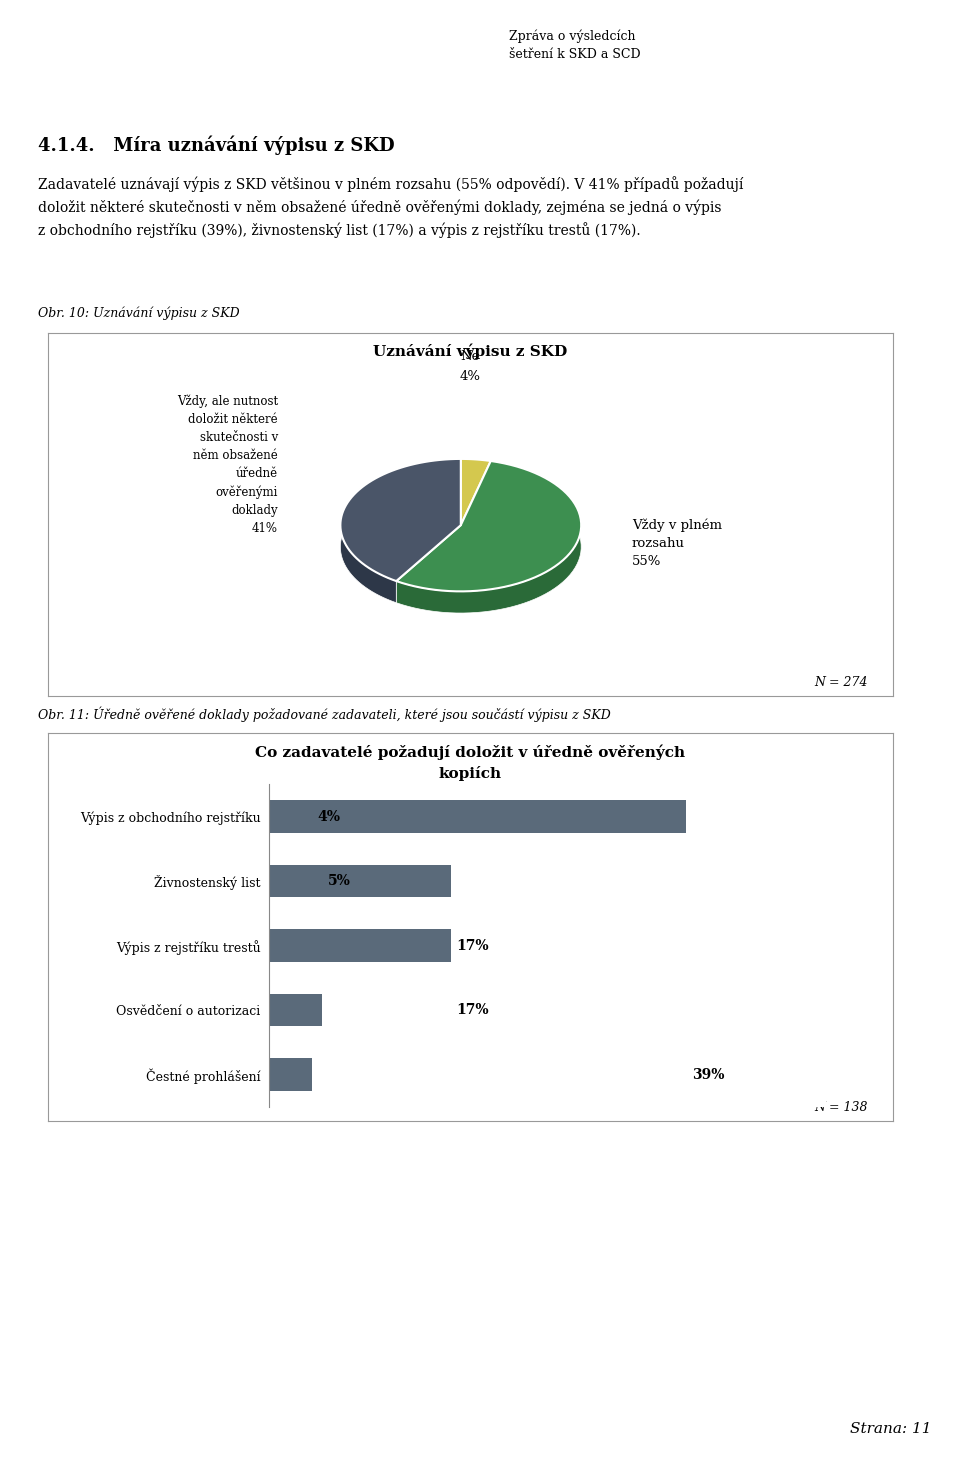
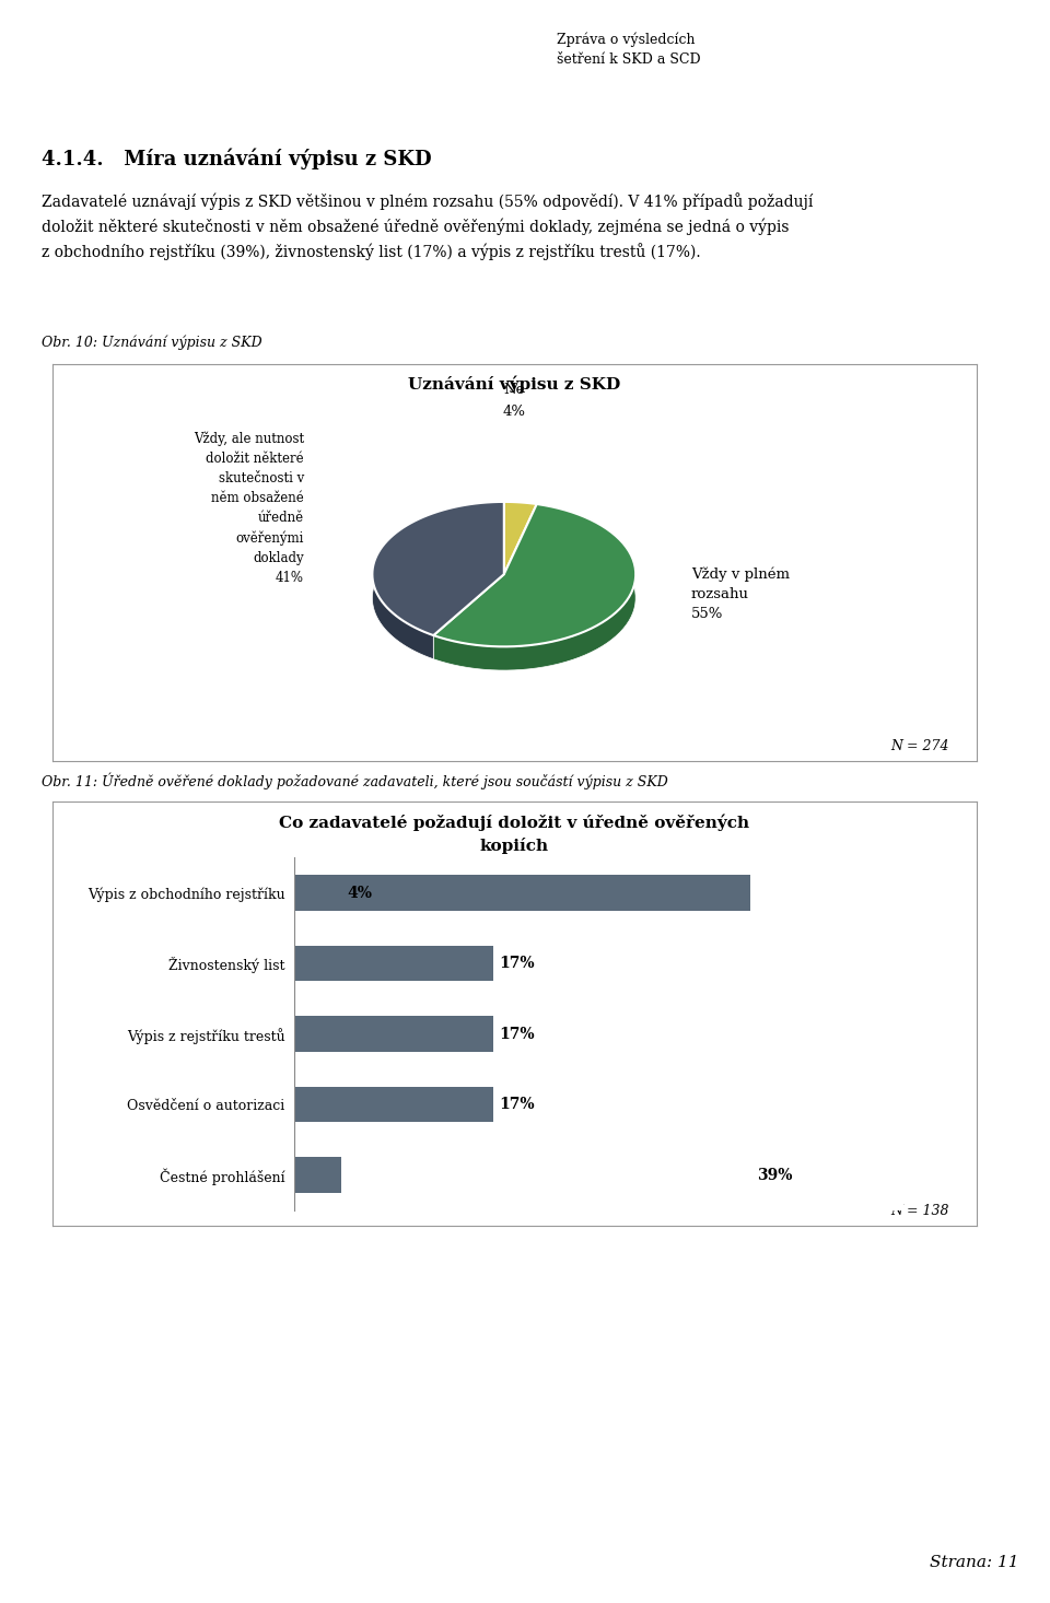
Osvědčení o autorizaci: 5% -> 17%
